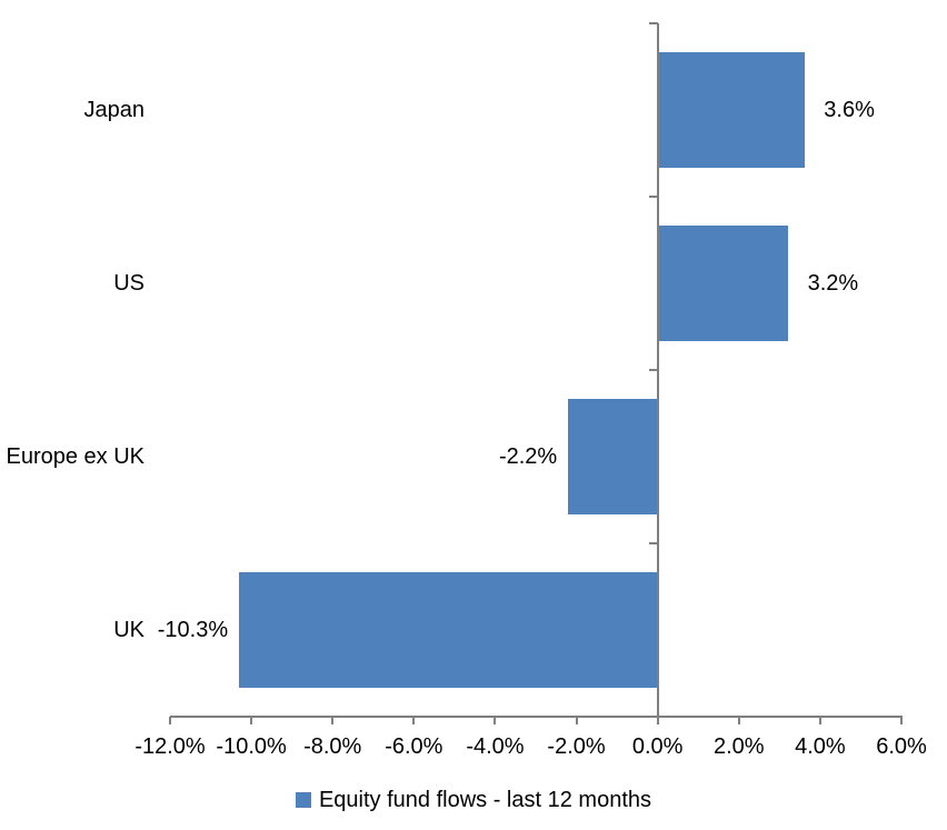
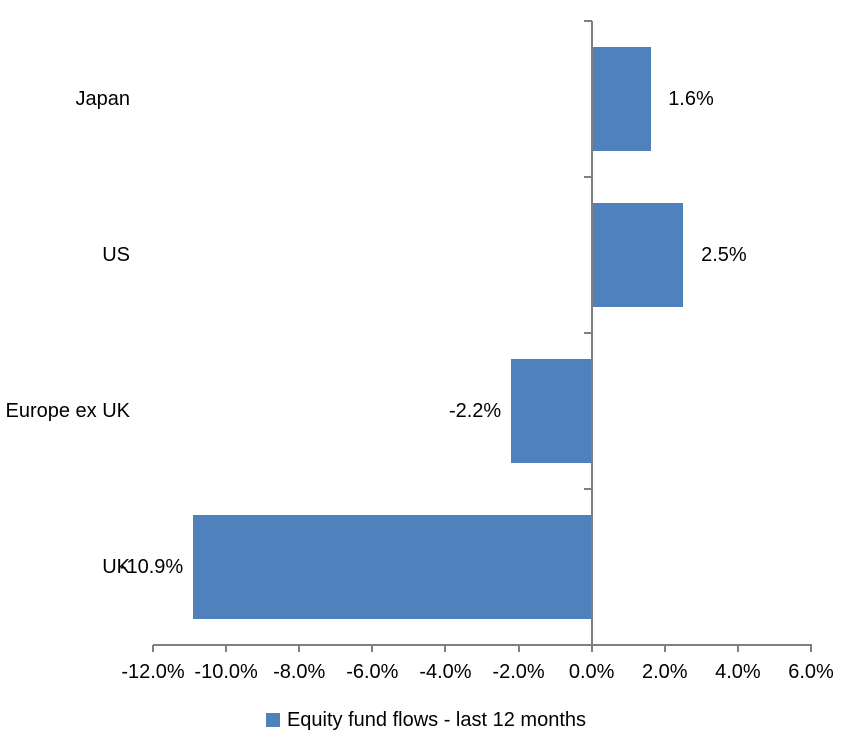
Japan: 3.6% -> 1.6%
US: 3.2% -> 2.5%
UK: -10.3% -> -10.9%
